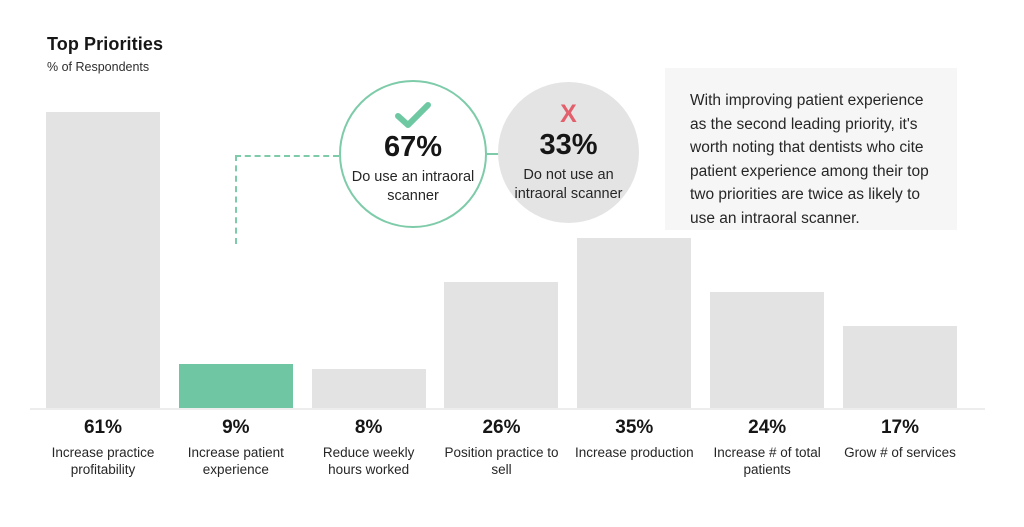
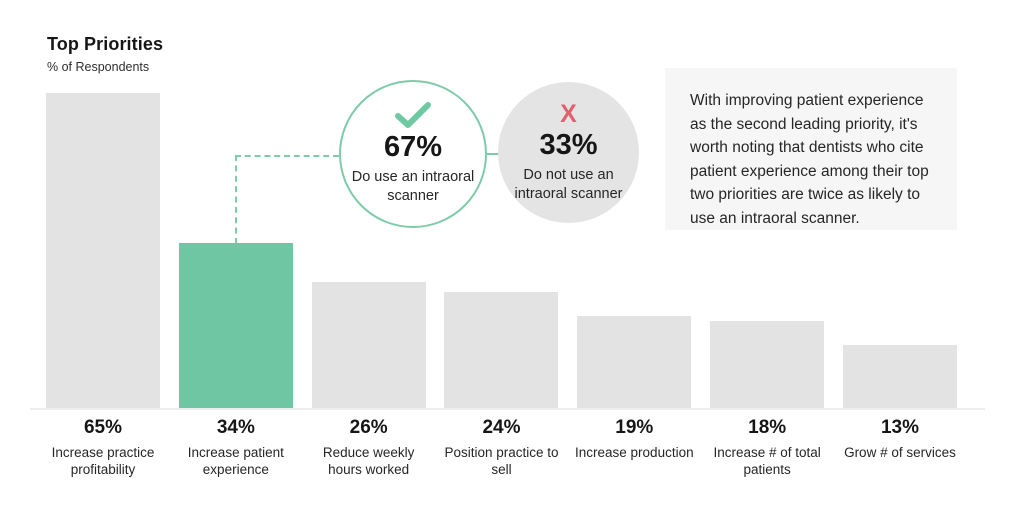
Increase practice profitability: 61% -> 65%
Increase patient experience: 9% -> 34%
Reduce weekly hours worked: 8% -> 26%
Position practice to sell: 26% -> 24%
Increase production: 35% -> 19%
Increase # of total patients: 24% -> 18%
Grow # of services: 17% -> 13%
